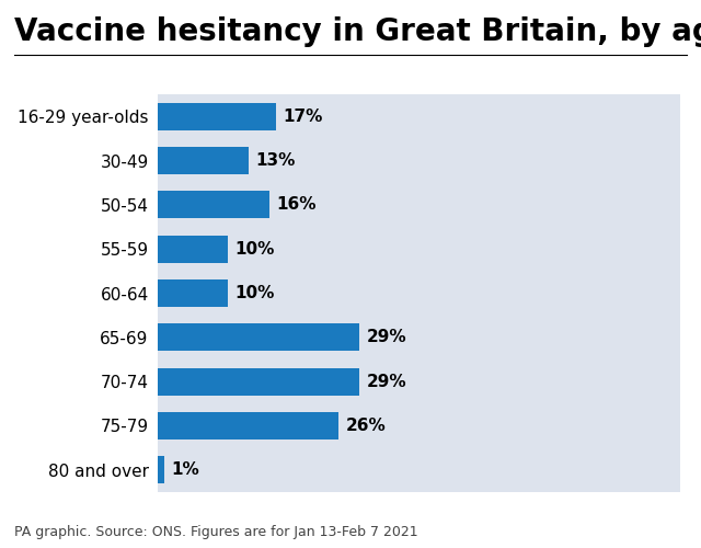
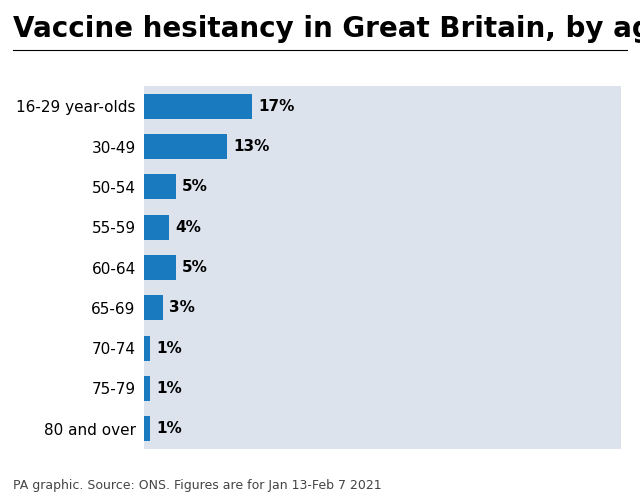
50-54: 16% -> 5%
55-59: 10% -> 4%
60-64: 10% -> 5%
65-69: 29% -> 3%
70-74: 29% -> 1%
75-79: 26% -> 1%
